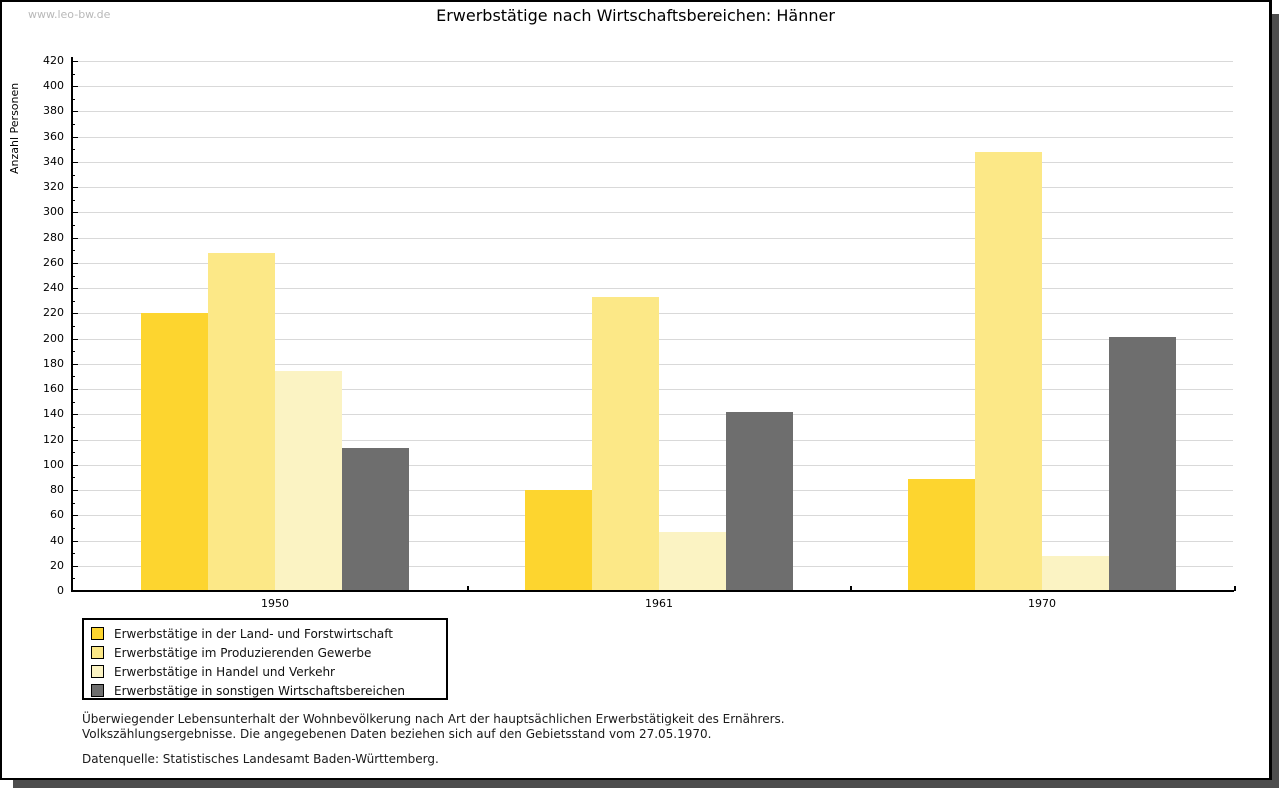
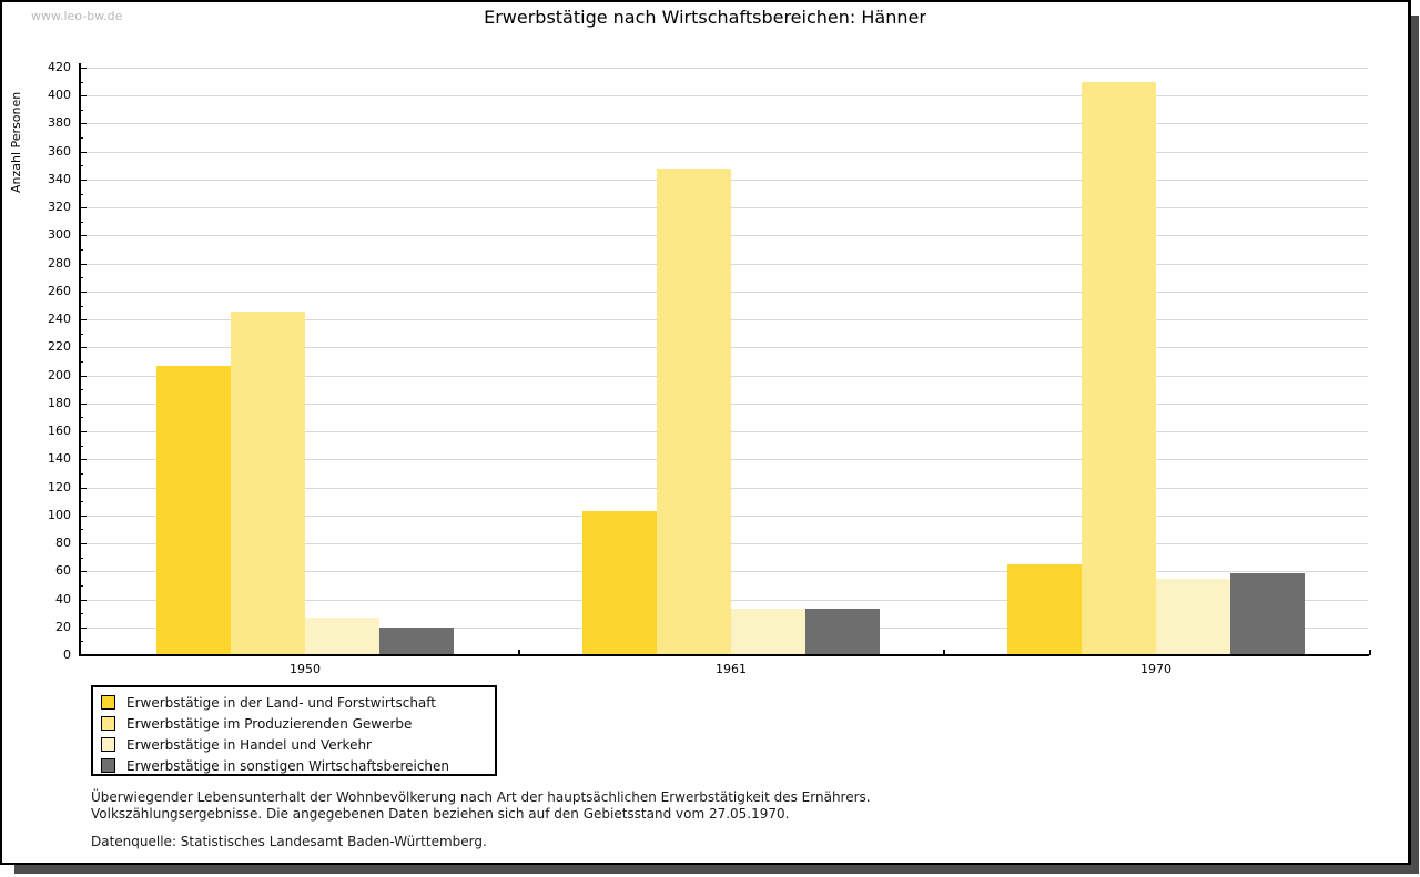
Erwerbstätige in der Land- und Forstwirtschaft/1950: 220 -> 207
Erwerbstätige im Produzierenden Gewerbe/1950: 268 -> 246
Erwerbstätige in Handel und Verkehr/1950: 174 -> 27
Erwerbstätige in sonstigen Wirtschaftsbereichen/1950: 113 -> 20
Erwerbstätige in der Land- und Forstwirtschaft/1961: 80 -> 103
Erwerbstätige im Produzierenden Gewerbe/1961: 233 -> 348
Erwerbstätige in Handel und Verkehr/1961: 47 -> 33
Erwerbstätige in sonstigen Wirtschaftsbereichen/1961: 142 -> 33
Erwerbstätige in der Land- und Forstwirtschaft/1970: 89 -> 65
Erwerbstätige im Produzierenden Gewerbe/1970: 348 -> 410
Erwerbstätige in Handel und Verkehr/1970: 28 -> 55
Erwerbstätige in sonstigen Wirtschaftsbereichen/1970: 201 -> 59
